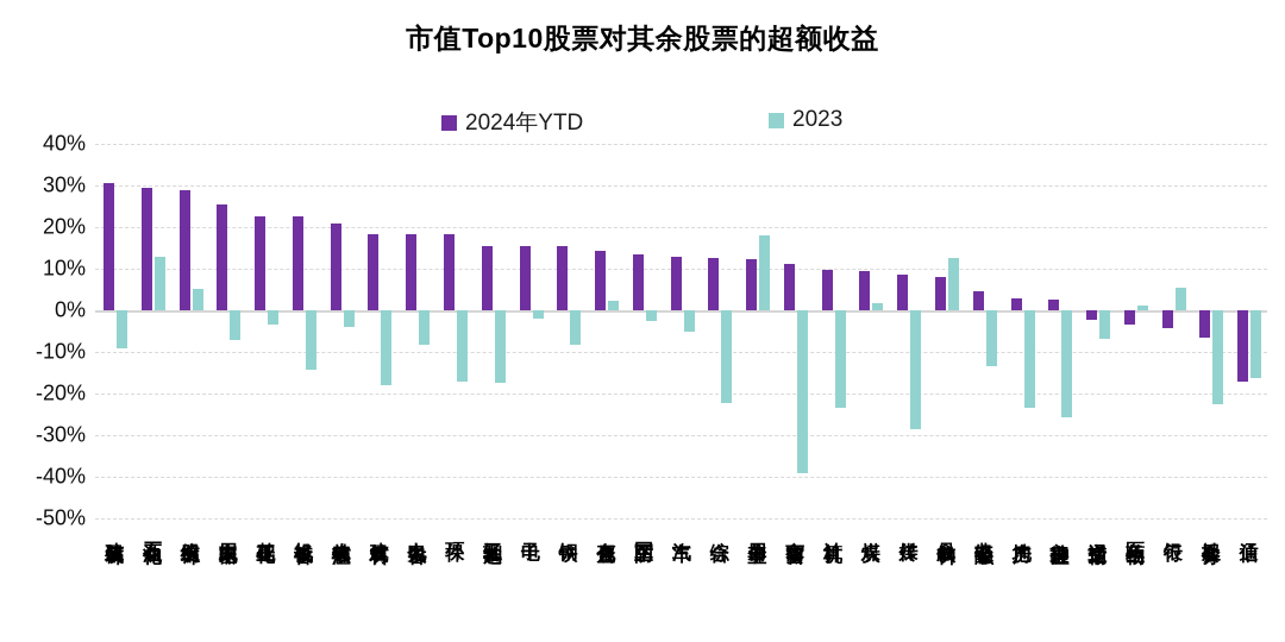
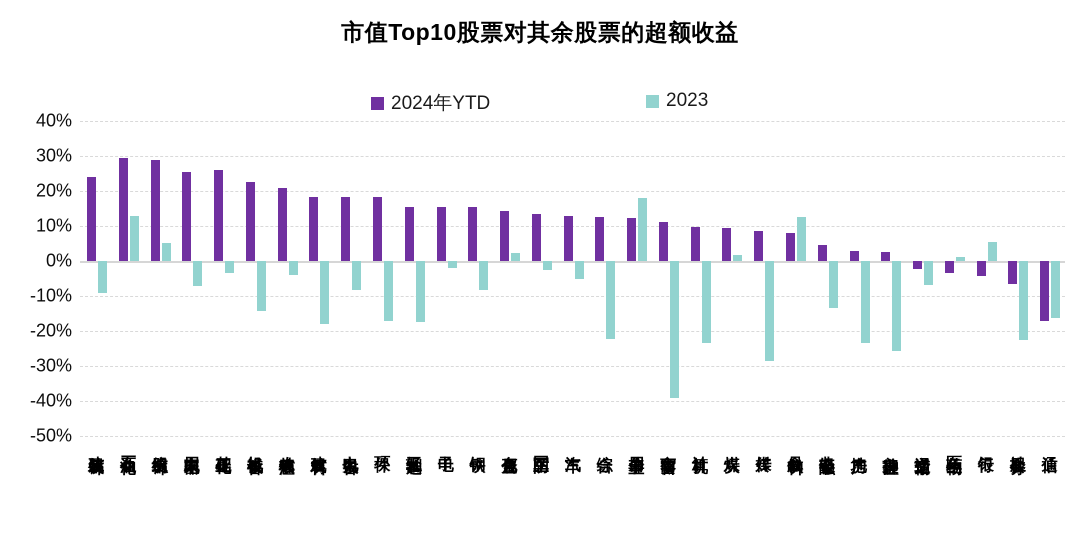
2024年YTD/建筑装饰: 31% -> 24%
2024年YTD/基础化工: 23% -> 26%
